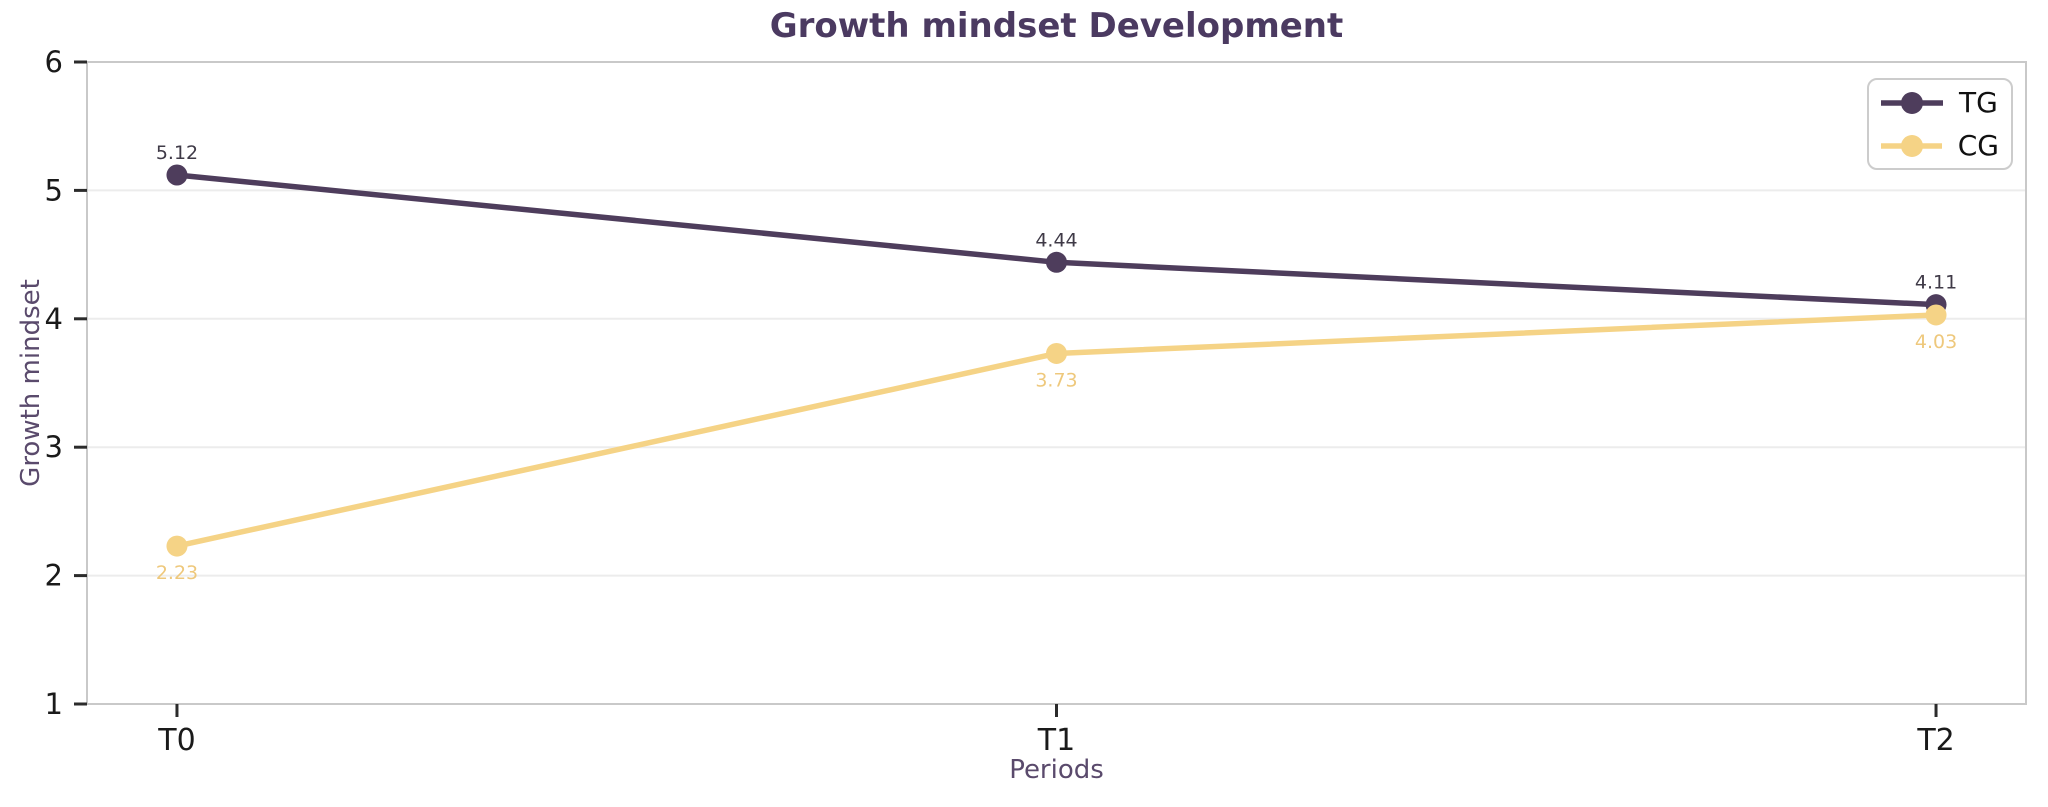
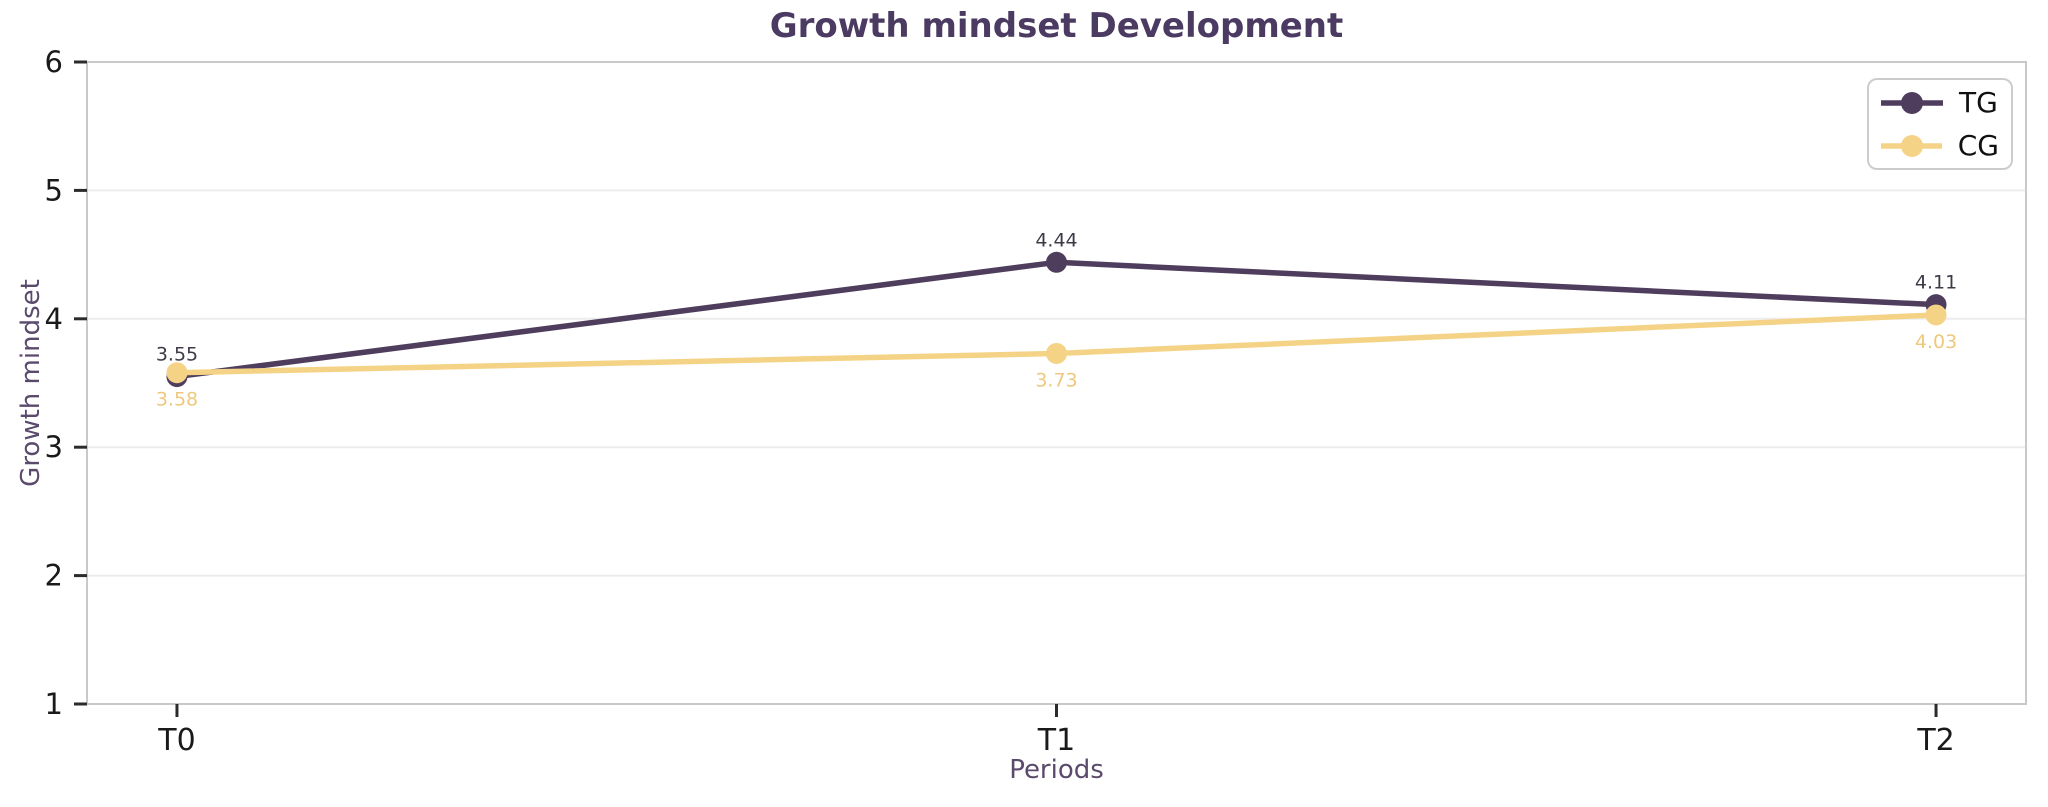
TG/T0: 5.12 -> 3.55
CG/T0: 2.23 -> 3.58
